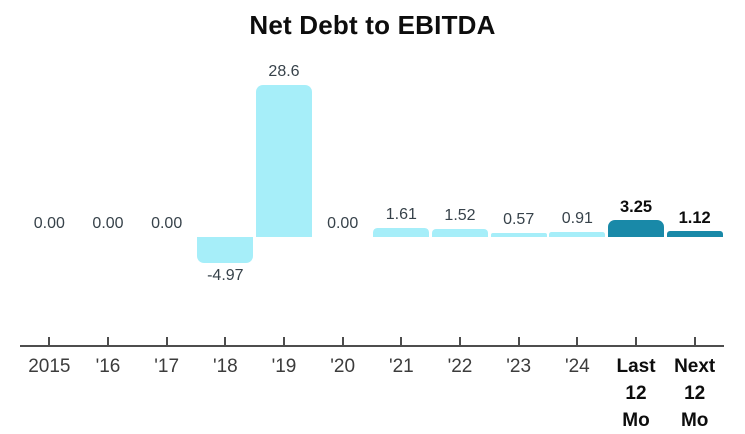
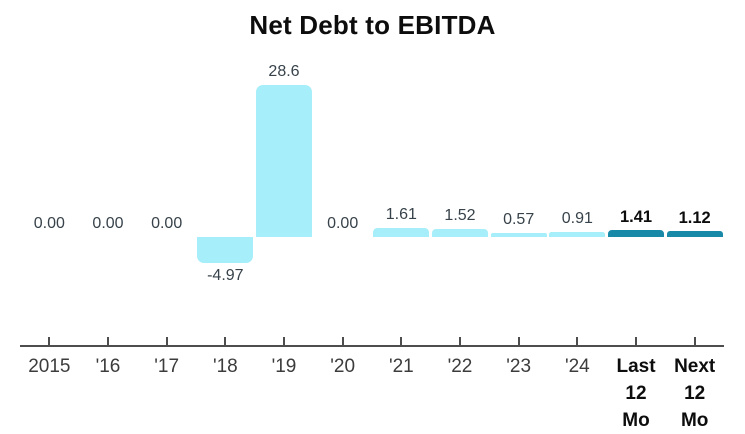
Last 12 Mo: 3.25 -> 1.41
